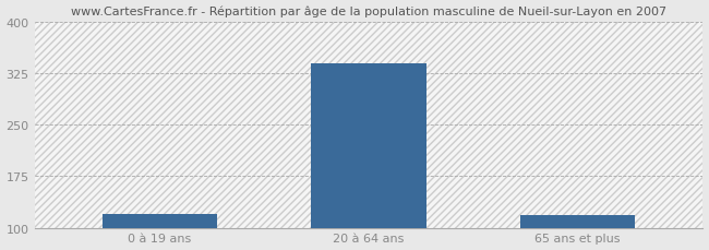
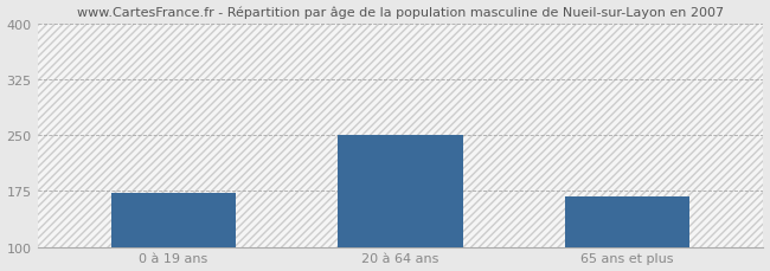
0 à 19 ans: 120 -> 172
20 à 64 ans: 340 -> 250
65 ans et plus: 118 -> 168
